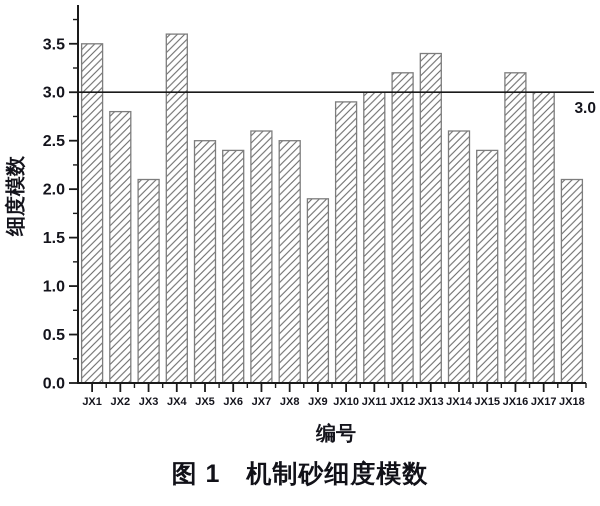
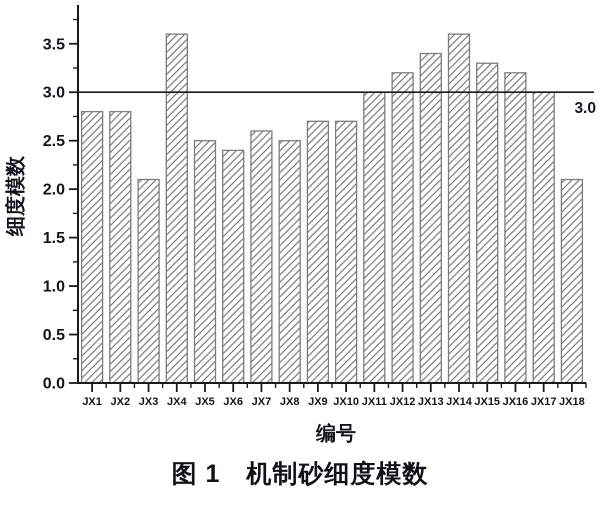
JX1: 3.5 -> 2.8
JX9: 1.9 -> 2.7
JX10: 2.9 -> 2.7
JX14: 2.6 -> 3.6
JX15: 2.4 -> 3.3
